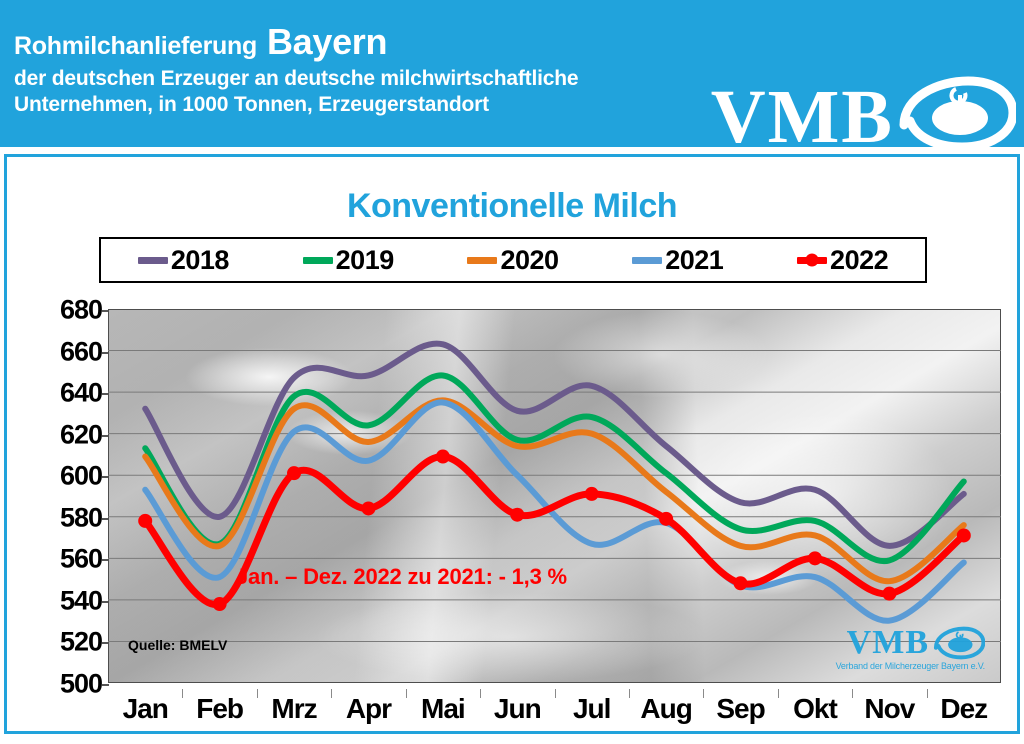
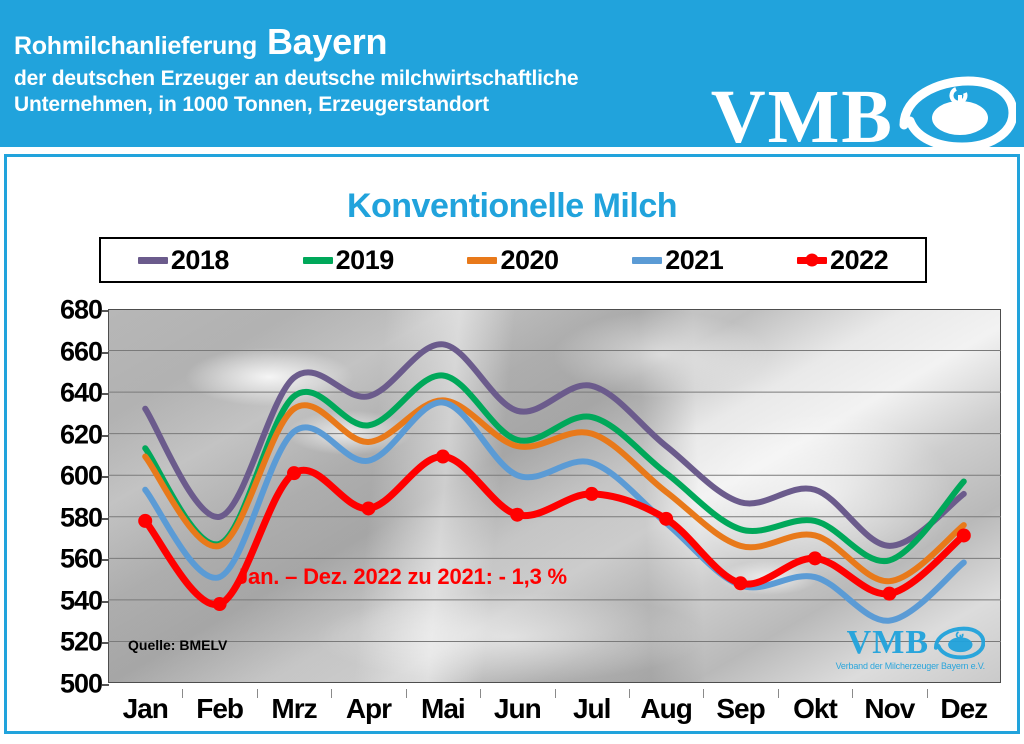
2018/Apr: 648 -> 638
2021/Jul: 567 -> 606
